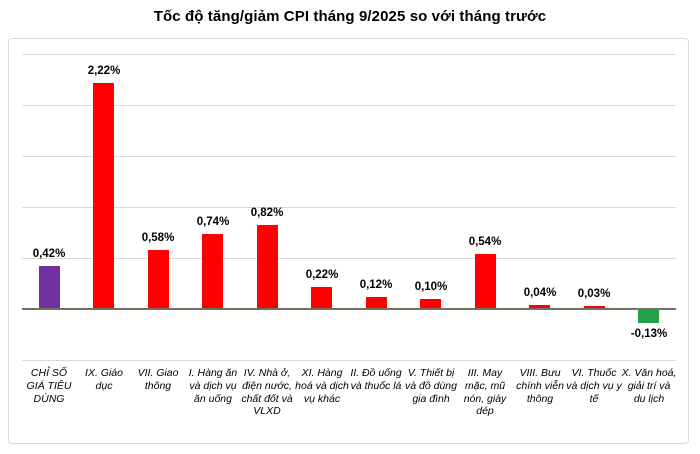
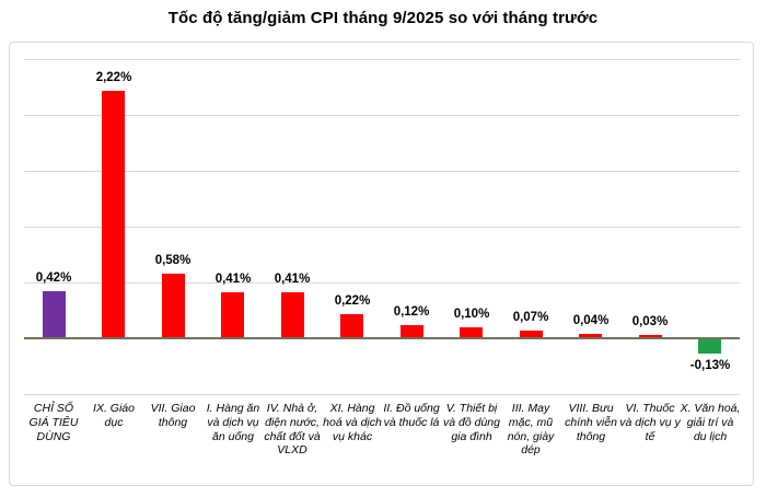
I. Hàng ăn và dịch vụ ăn uống: 0,74% -> 0,41%
IV. Nhà ở, điện nước, chất đốt và VLXD: 0,82% -> 0,41%
III. May mặc, mũ nón, giày dép: 0,54% -> 0,07%
